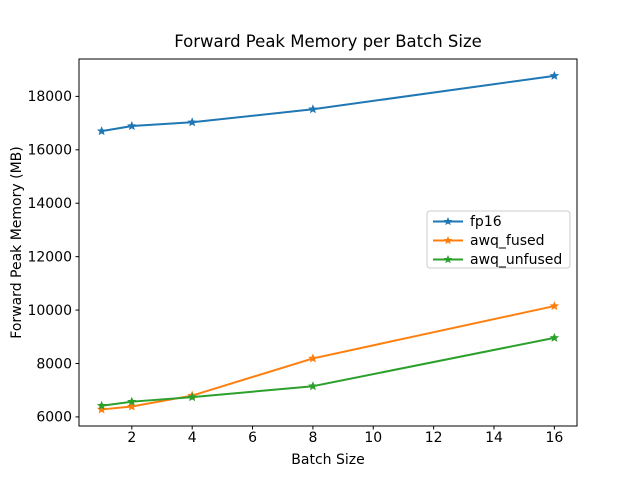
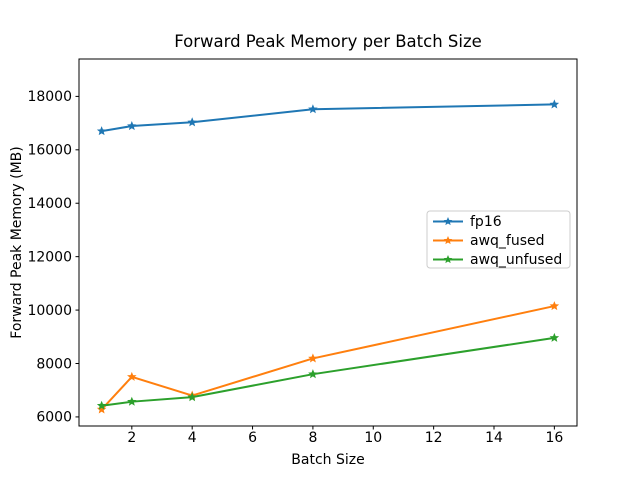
awq_fused/2: 6400 -> 7500
awq_unfused/8: 7200 -> 7600
fp16/16: 18800 -> 17700
